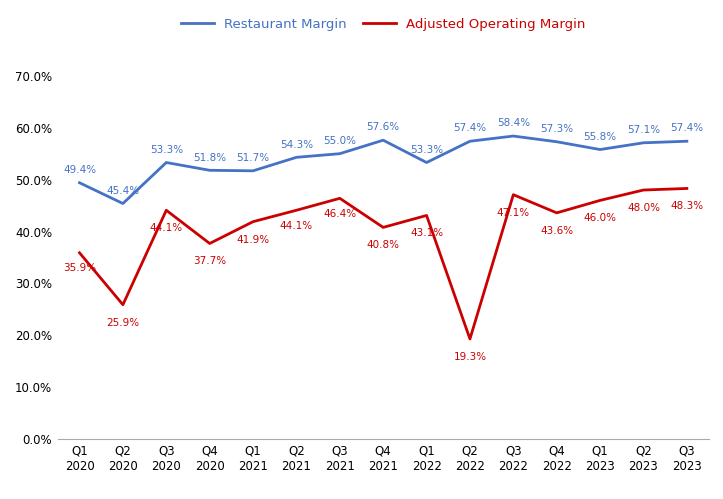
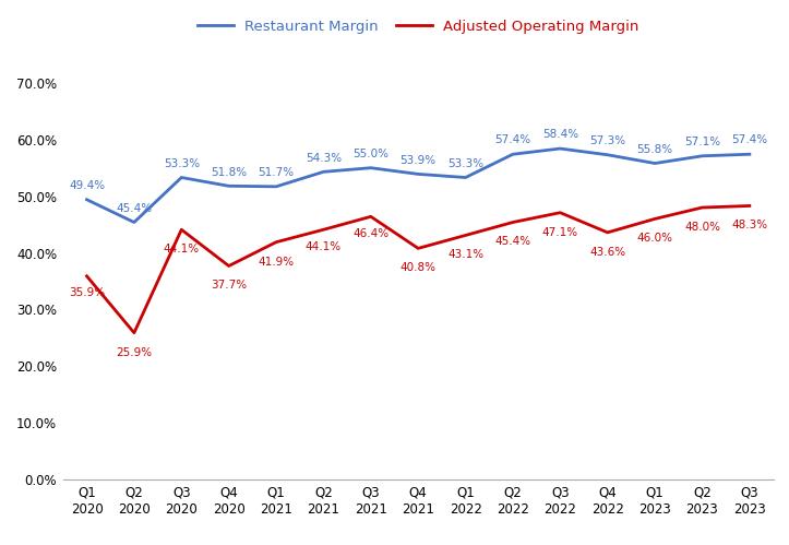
Restaurant Margin/Q4 2021: 57.6% -> 53.9%
Adjusted Operating Margin/Q2 2022: 19.3% -> 45.4%
